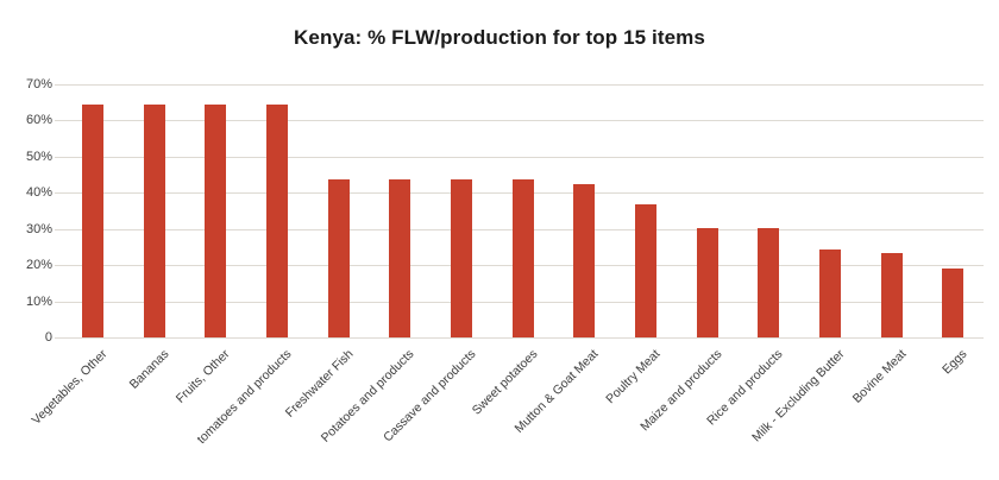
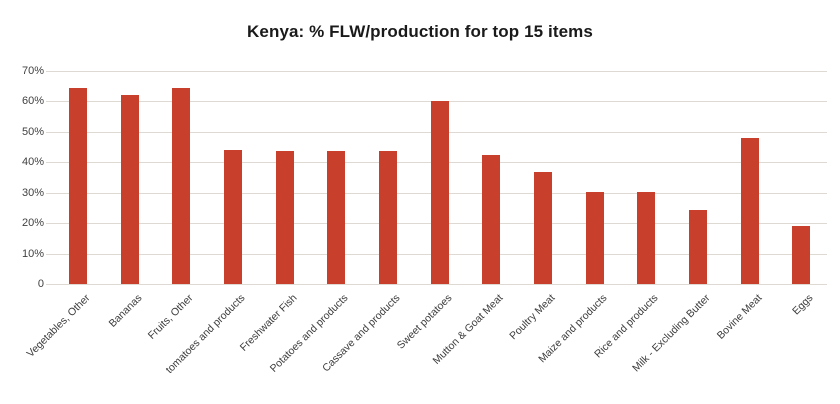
Bananas: 64% -> 62%
tomatoes and products: 64% -> 44%
Sweet potatoes: 44% -> 60%
Bovine Meat: 23% -> 48%
